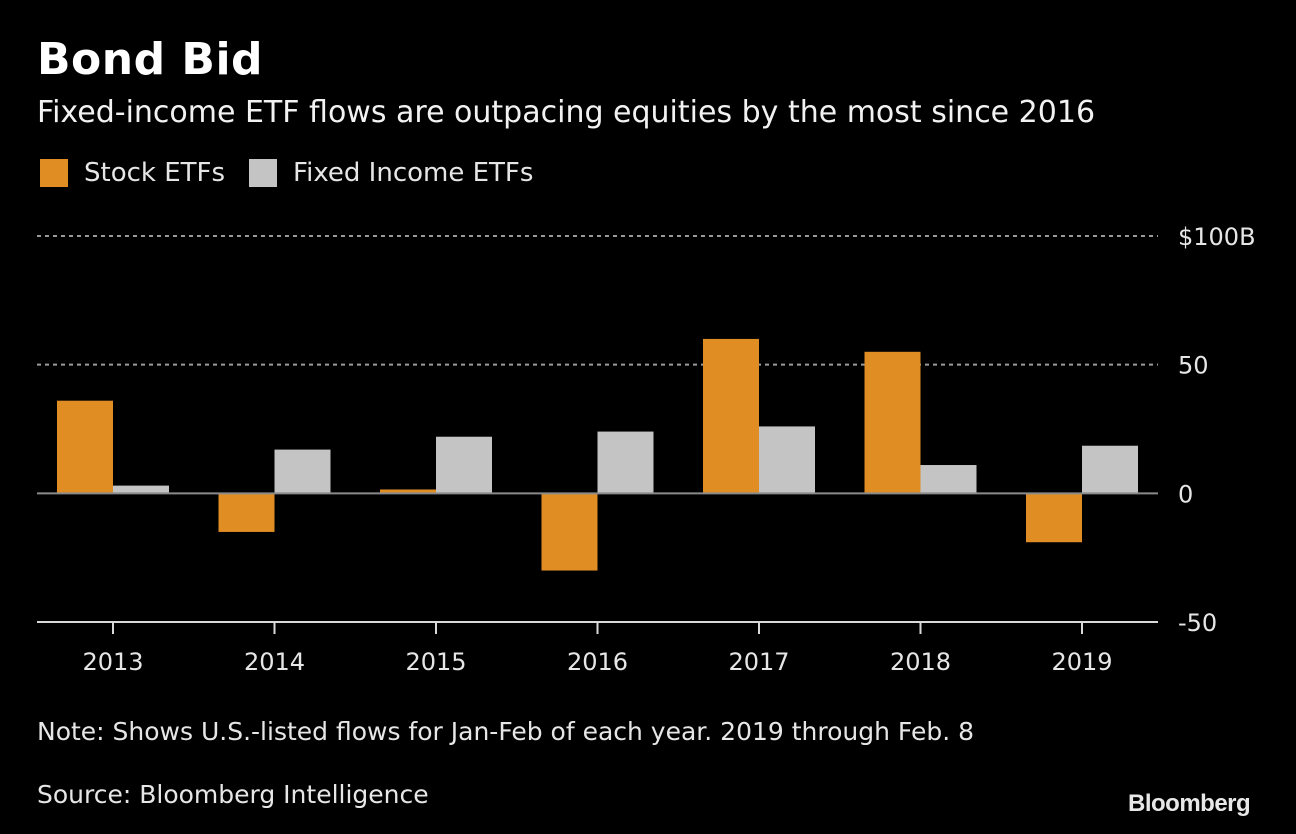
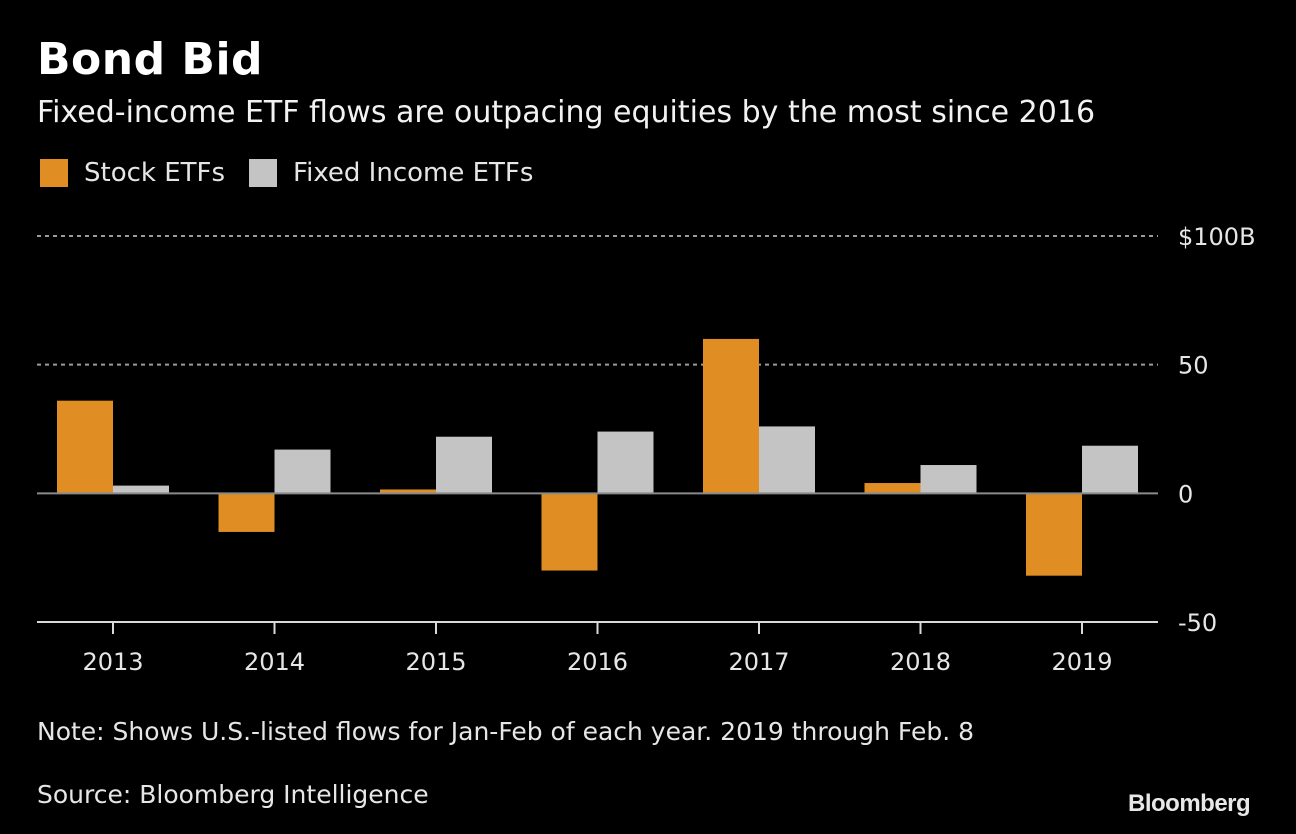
Stock ETFs/2018: $55B -> $4B
Stock ETFs/2019: -$19B -> -$32B
